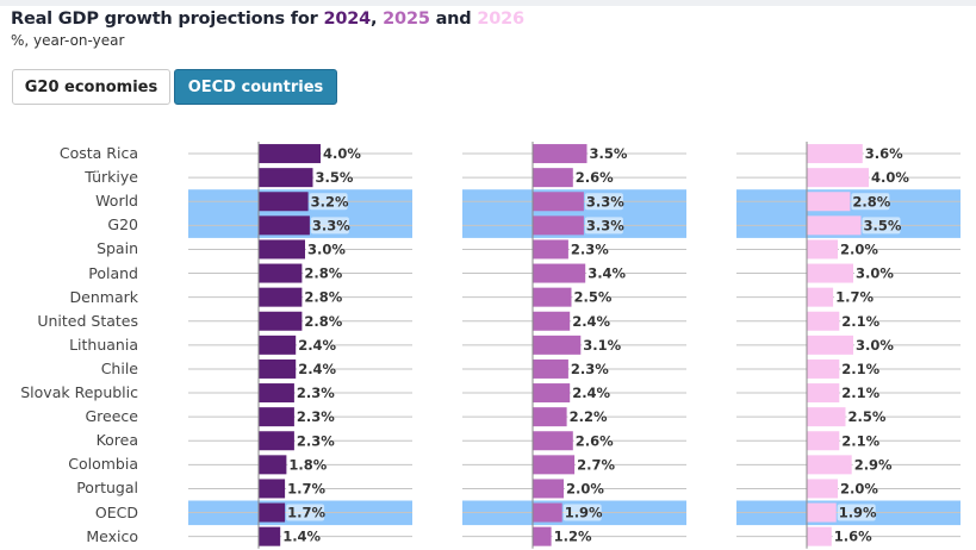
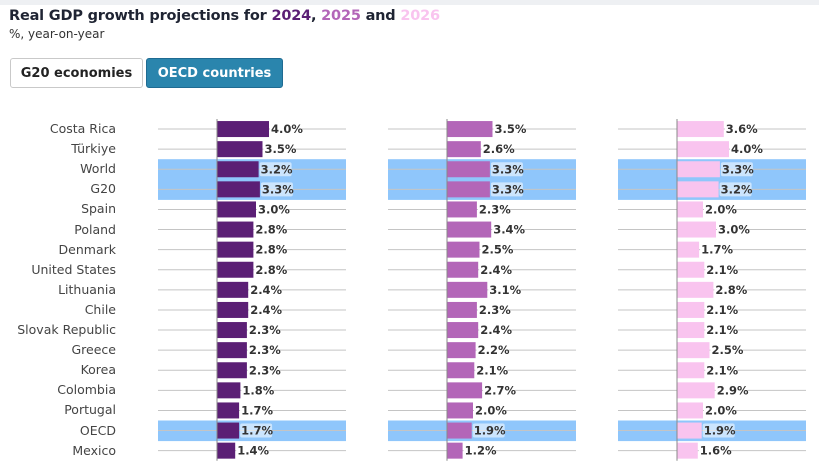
2026/World: 2.8% -> 3.3%
2026/G20: 3.5% -> 3.2%
2026/Lithuania: 3.0% -> 2.8%
2025/Korea: 2.6% -> 2.1%
